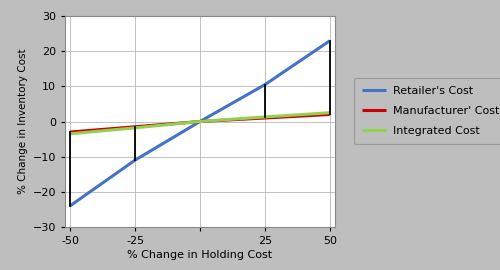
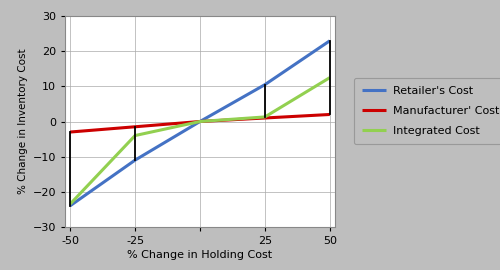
Integrated Cost/-50: -3.5 -> -23.5
Integrated Cost/-25: -1.8 -> -4.0
Integrated Cost/50: 2.5 -> 12.5
